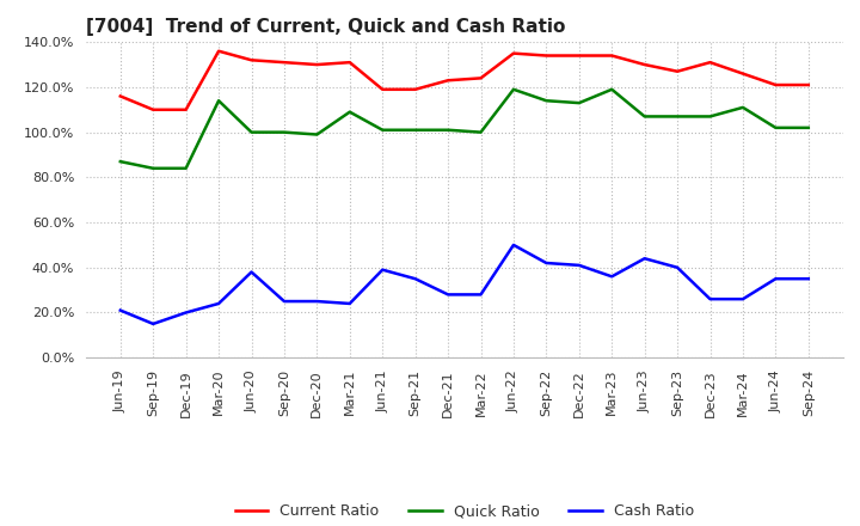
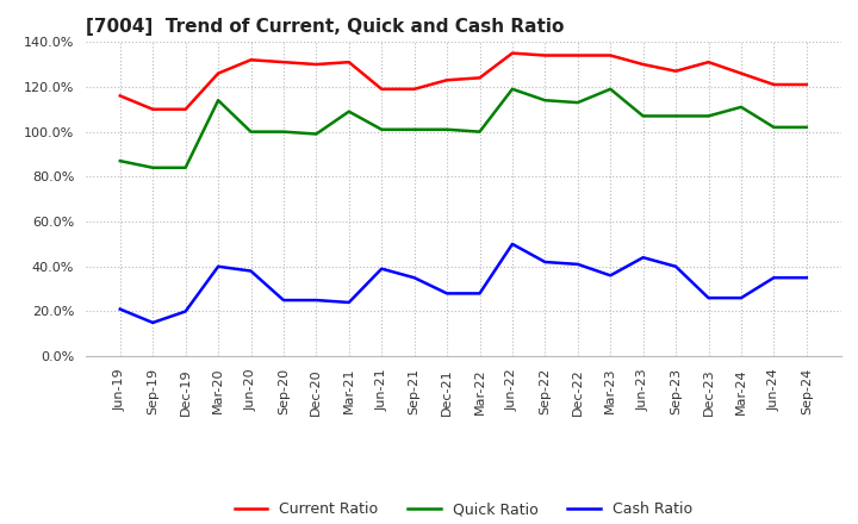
Current Ratio/Mar-20: 136% -> 126%
Cash Ratio/Mar-20: 24% -> 40%
